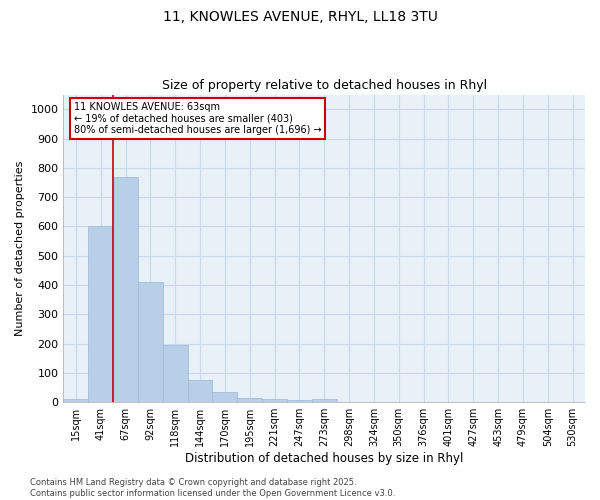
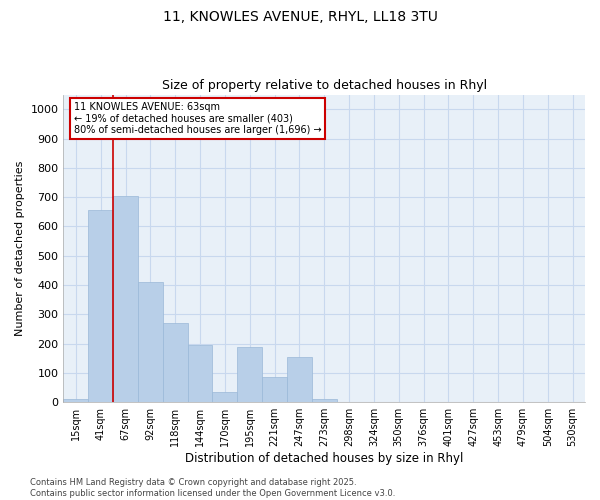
41sqm: 600 -> 655
67sqm: 770 -> 705
118sqm: 195 -> 270
144sqm: 75 -> 195
195sqm: 15 -> 190
221sqm: 10 -> 85
247sqm: 8 -> 155
